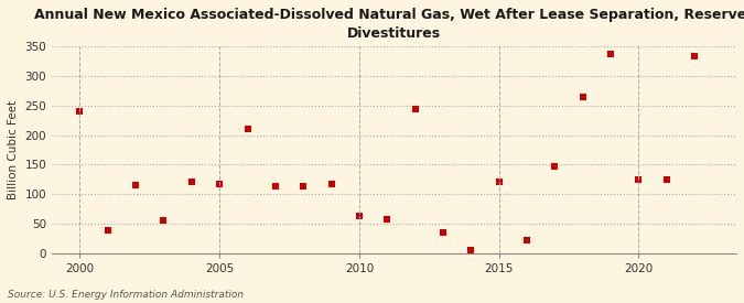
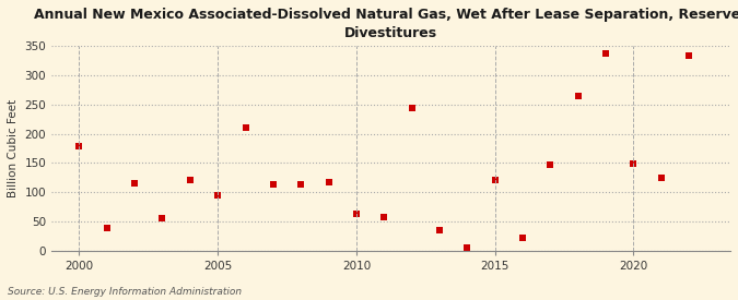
2000: 240 -> 178
2005: 118 -> 94
2020: 124 -> 148
